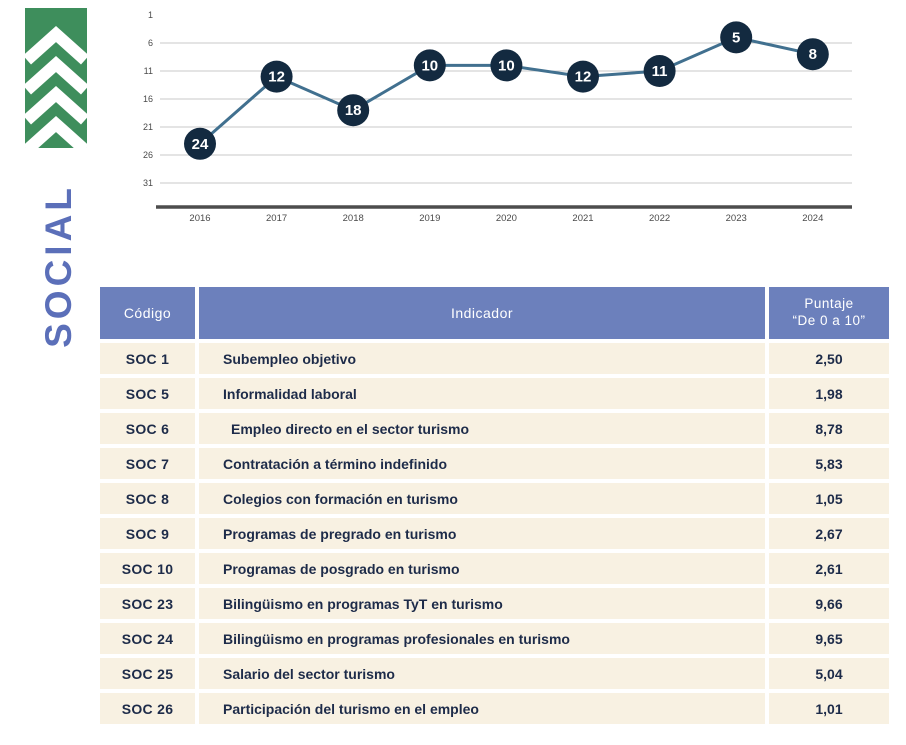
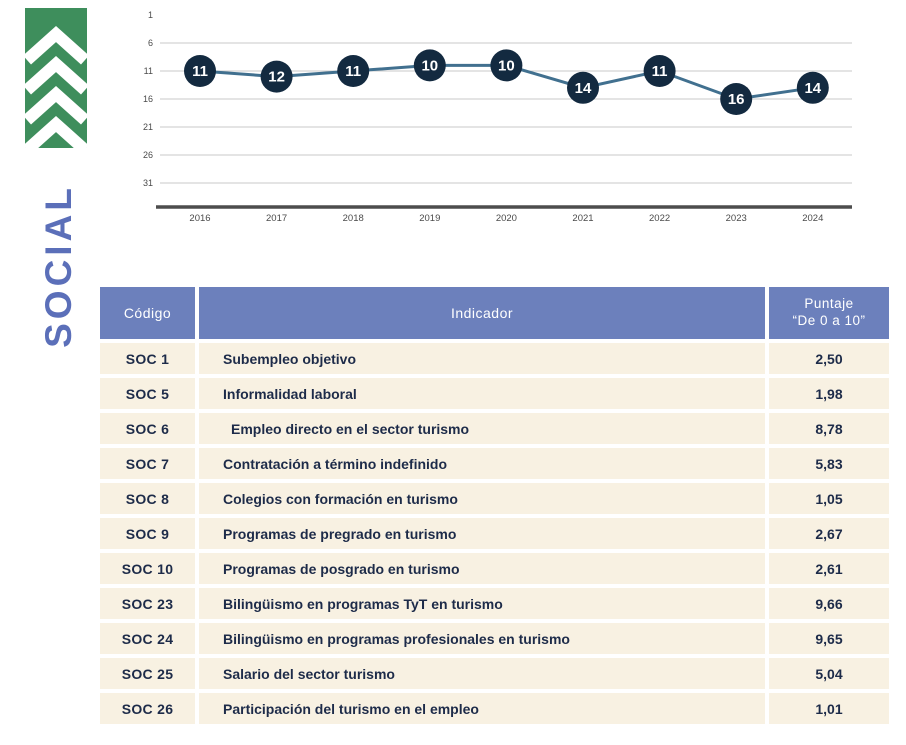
2016: 24 -> 11
2018: 18 -> 11
2021: 12 -> 14
2023: 5 -> 16
2024: 8 -> 14
